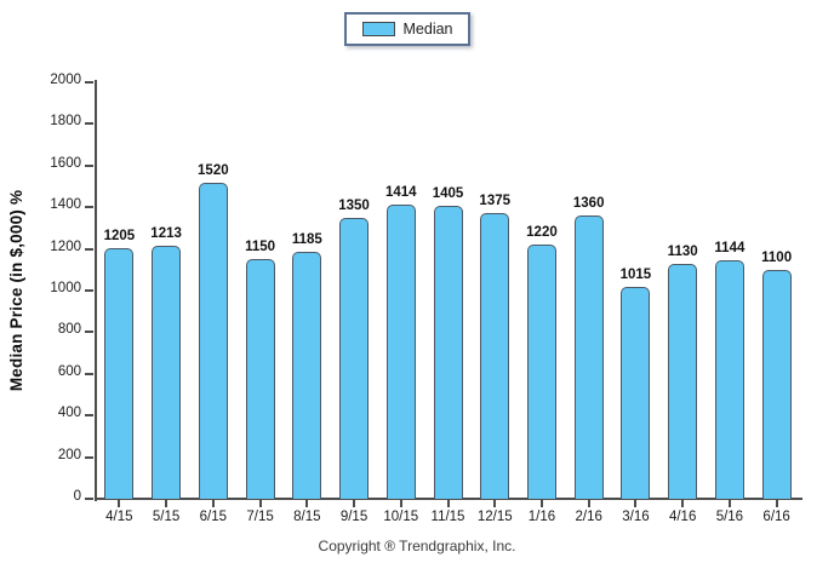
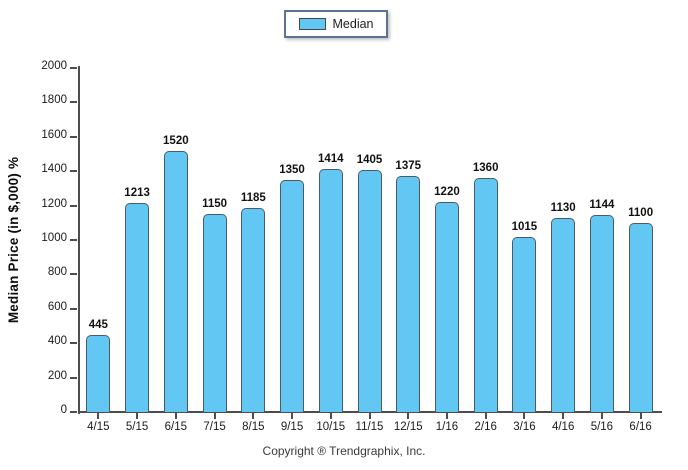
4/15: 1205 -> 445
